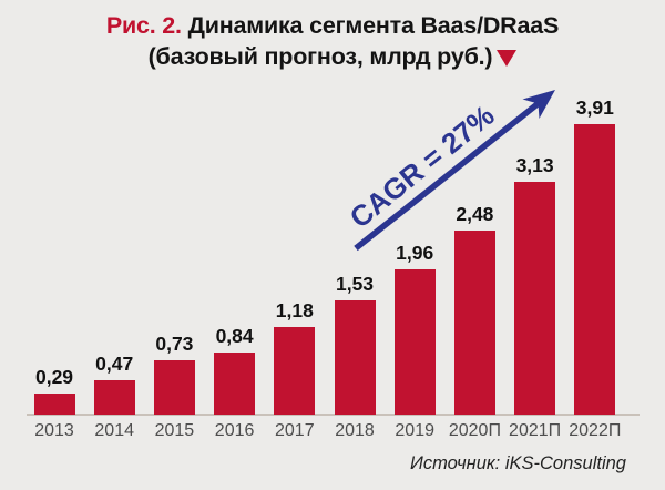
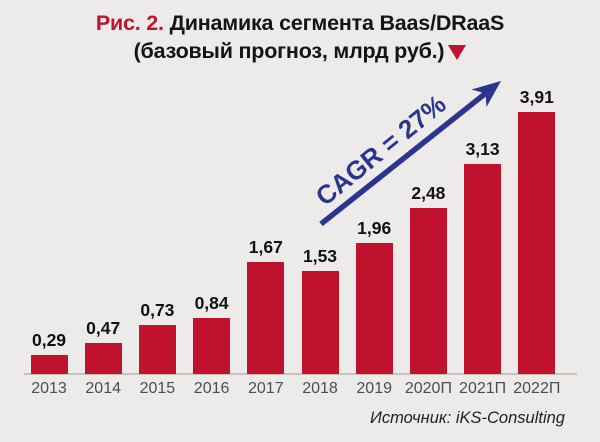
2017: 1,18 -> 1,67
